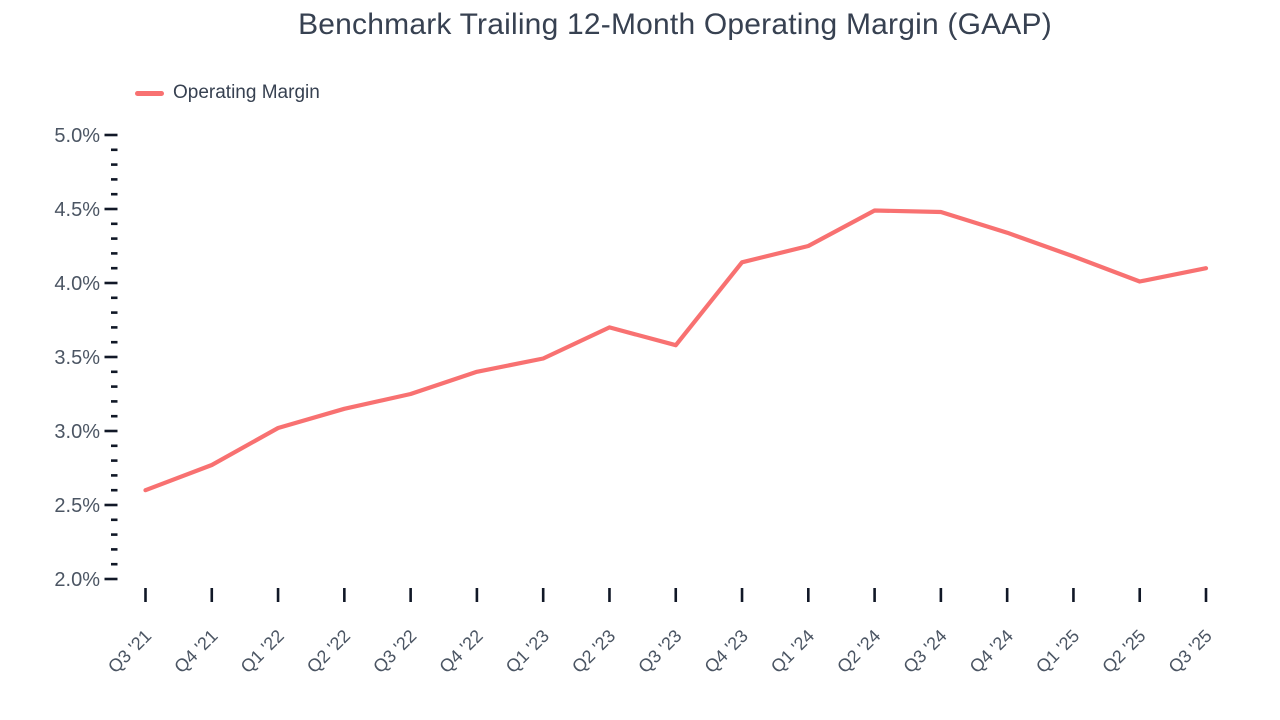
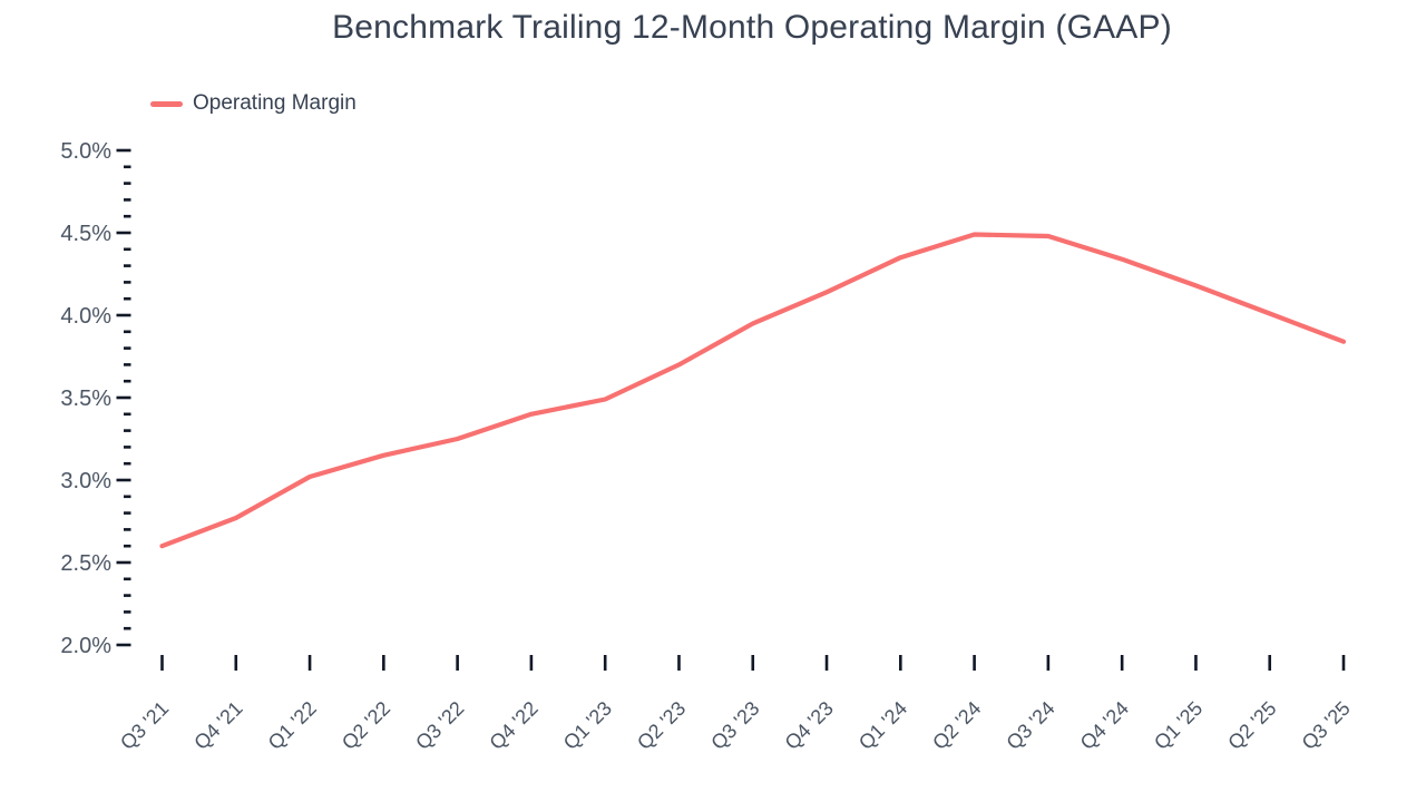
Q3 '23: 3.58% -> 3.95%
Q1 '24: 4.25% -> 4.35%
Q3 '25: 4.10% -> 3.84%
